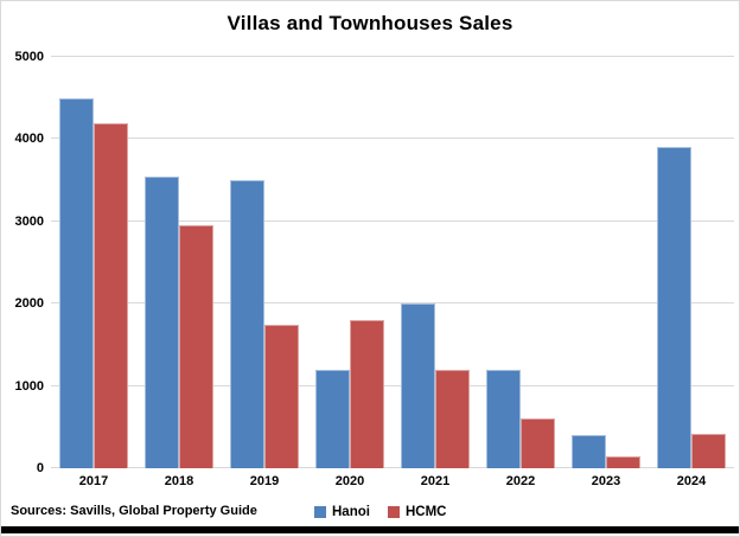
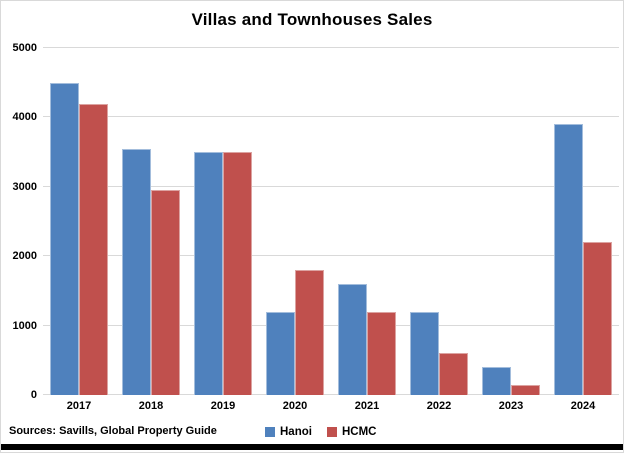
HCMC/2019: 1800 -> 3500
Hanoi/2021: 2000 -> 1600
HCMC/2024: 400 -> 2200
